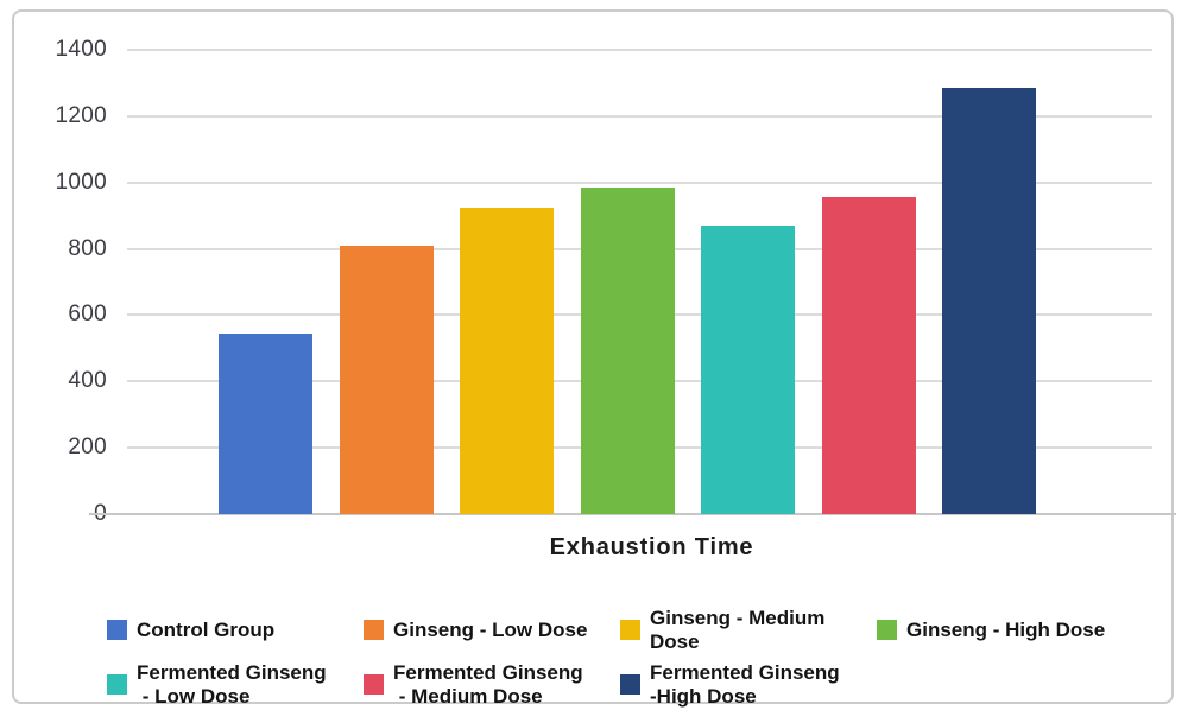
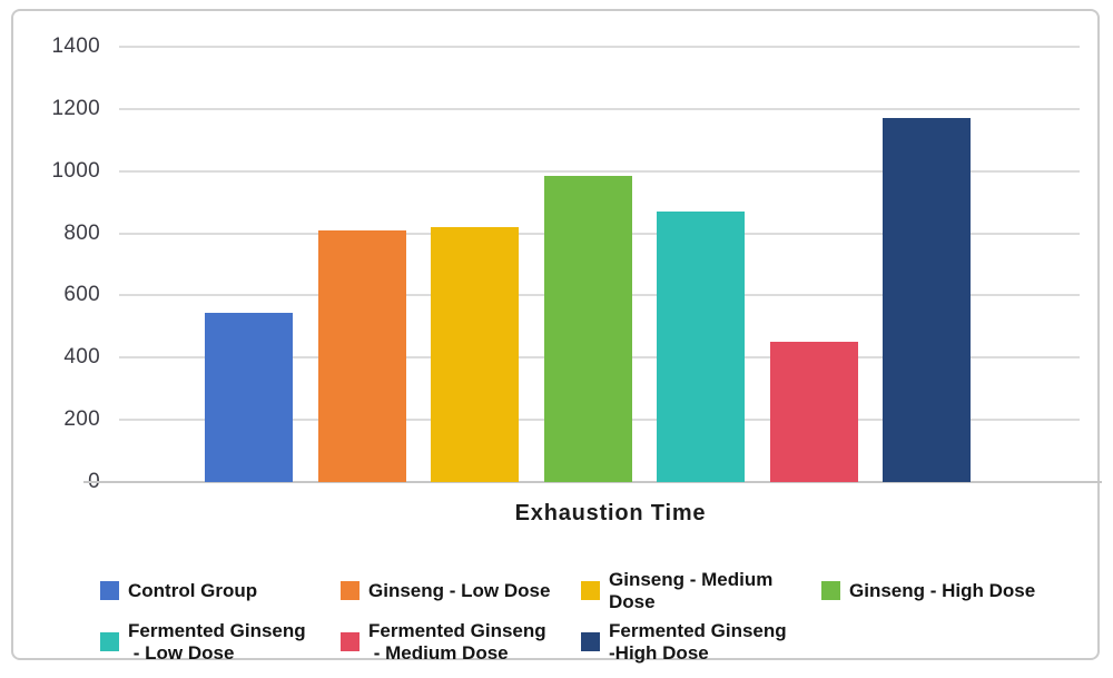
Ginseng - Medium Dose: 920 -> 820
Fermented Ginseng - Medium Dose: 960 -> 450
Fermented Ginseng -High Dose: 1280 -> 1170
